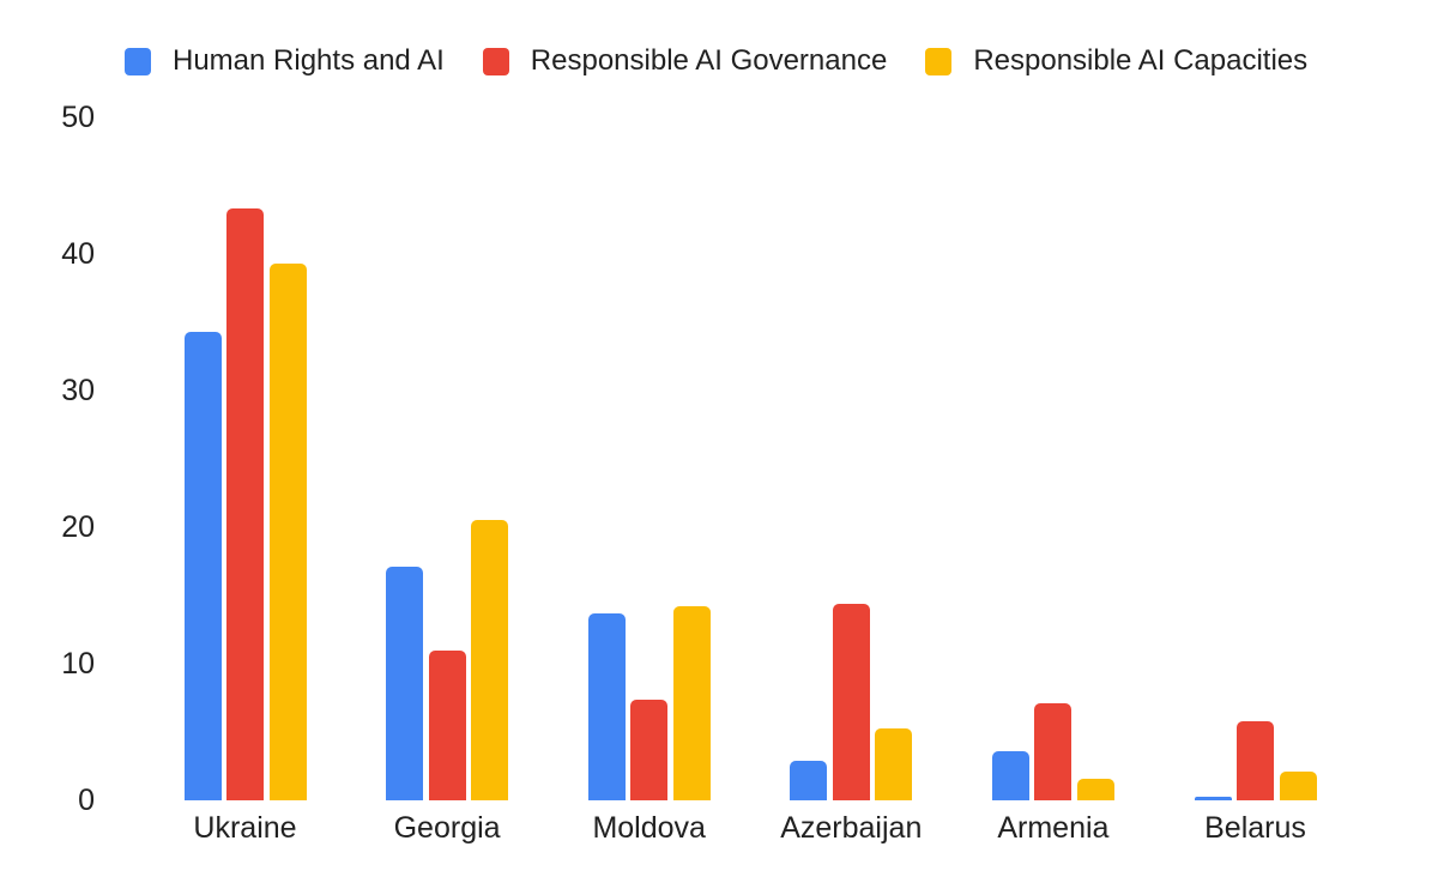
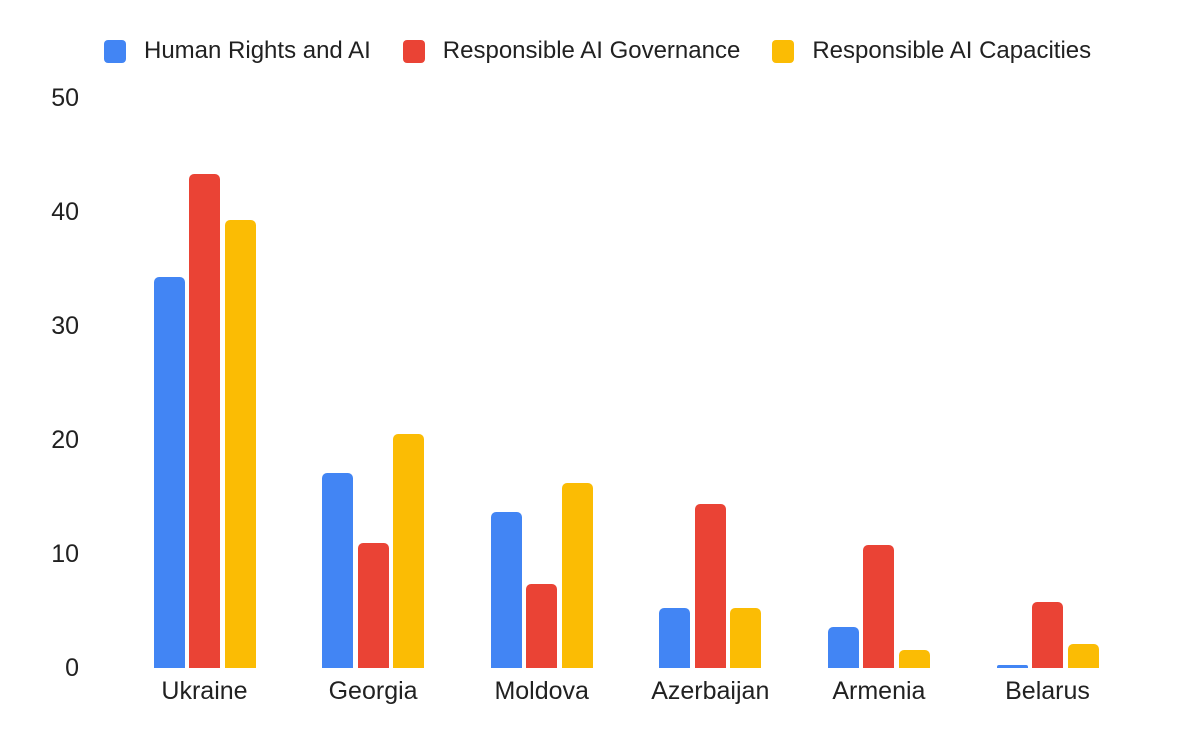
Responsible AI Capacities/Moldova: 14.2 -> 16.2
Human Rights and AI/Azerbaijan: 2.9 -> 5.3
Responsible AI Governance/Armenia: 7.1 -> 10.8
